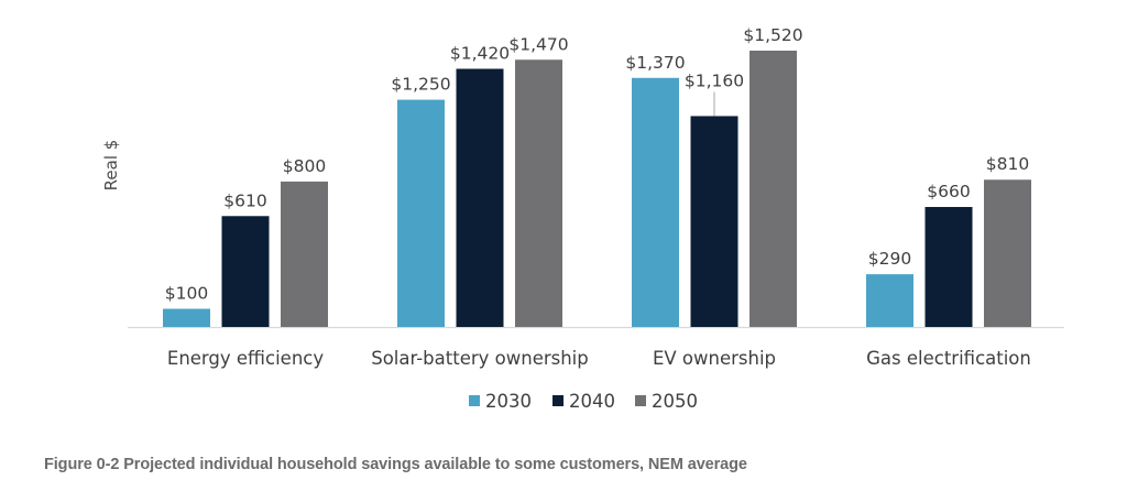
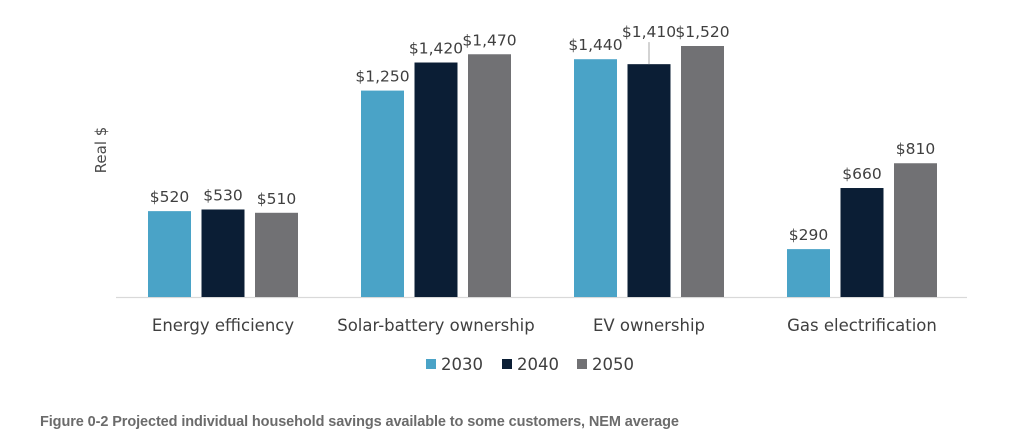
2030/Energy efficiency: $100 -> $520
2040/Energy efficiency: $610 -> $530
2050/Energy efficiency: $800 -> $510
2030/EV ownership: $1,370 -> $1,440
2040/EV ownership: $1,160 -> $1,410
